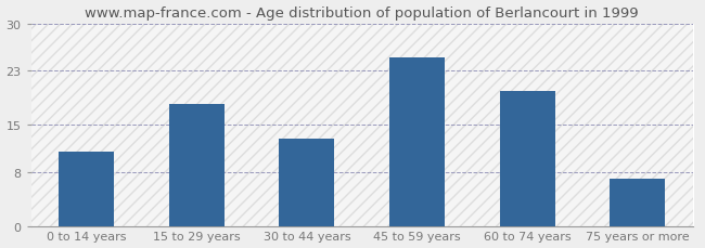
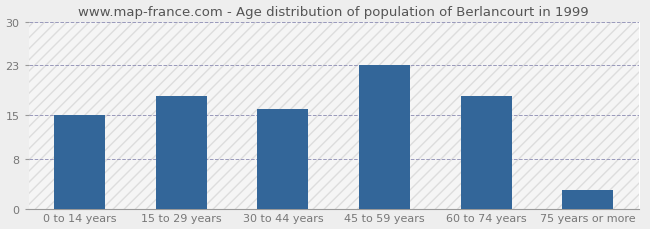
0 to 14 years: 11 -> 15
30 to 44 years: 13 -> 16
45 to 59 years: 25 -> 23
60 to 74 years: 20 -> 18
75 years or more: 7 -> 3
